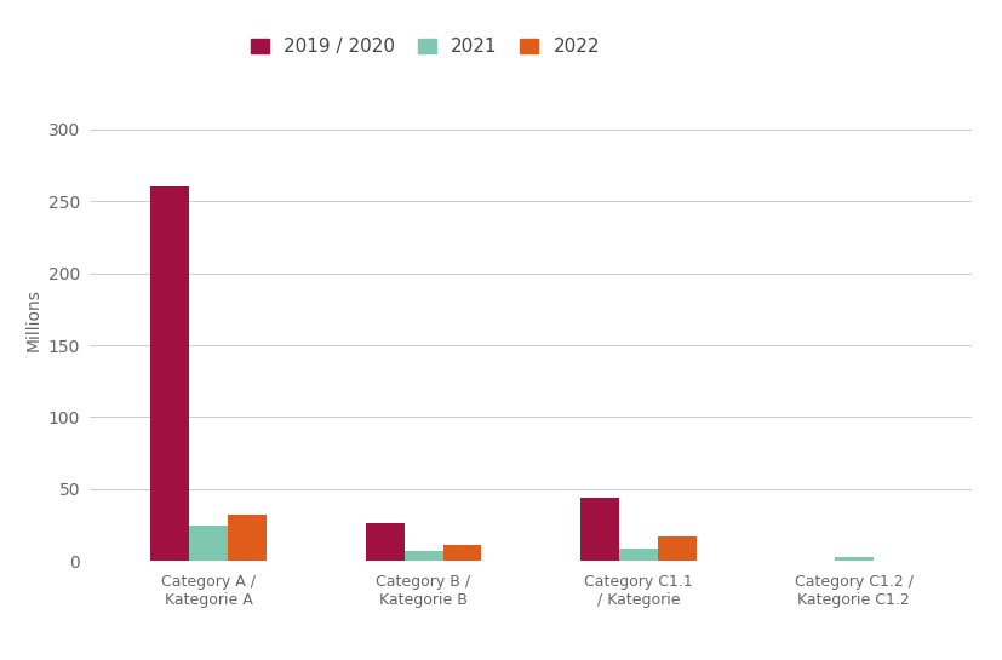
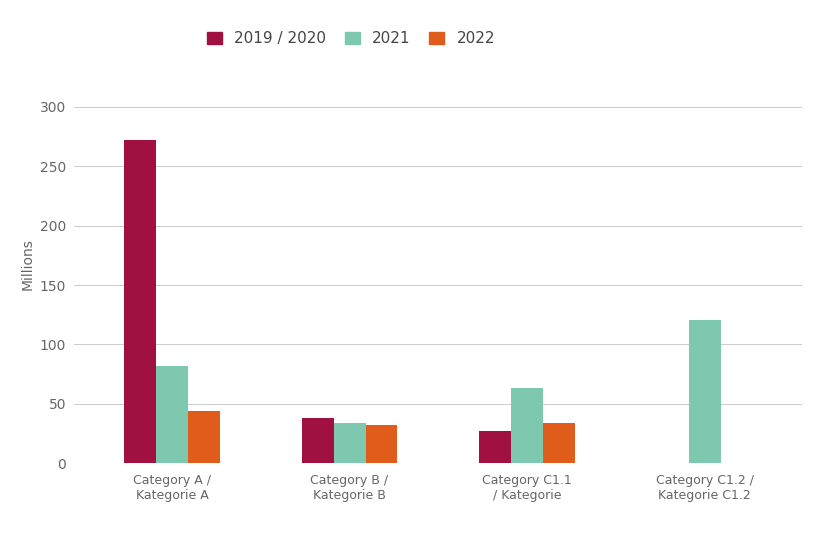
2019 / 2020/Category A / Kategorie A: 260 -> 272
2021/Category A / Kategorie A: 25 -> 82
2022/Category A / Kategorie A: 32 -> 44
2019 / 2020/Category B / Kategorie B: 26 -> 38
2021/Category B / Kategorie B: 7 -> 34
2022/Category B / Kategorie B: 11 -> 32
2019 / 2020/Category C1.1 / Kategorie: 44 -> 27
2021/Category C1.1 / Kategorie: 9 -> 63
2022/Category C1.1 / Kategorie: 17 -> 34
2021/Category C1.2 / Kategorie C1.2: 3 -> 121
